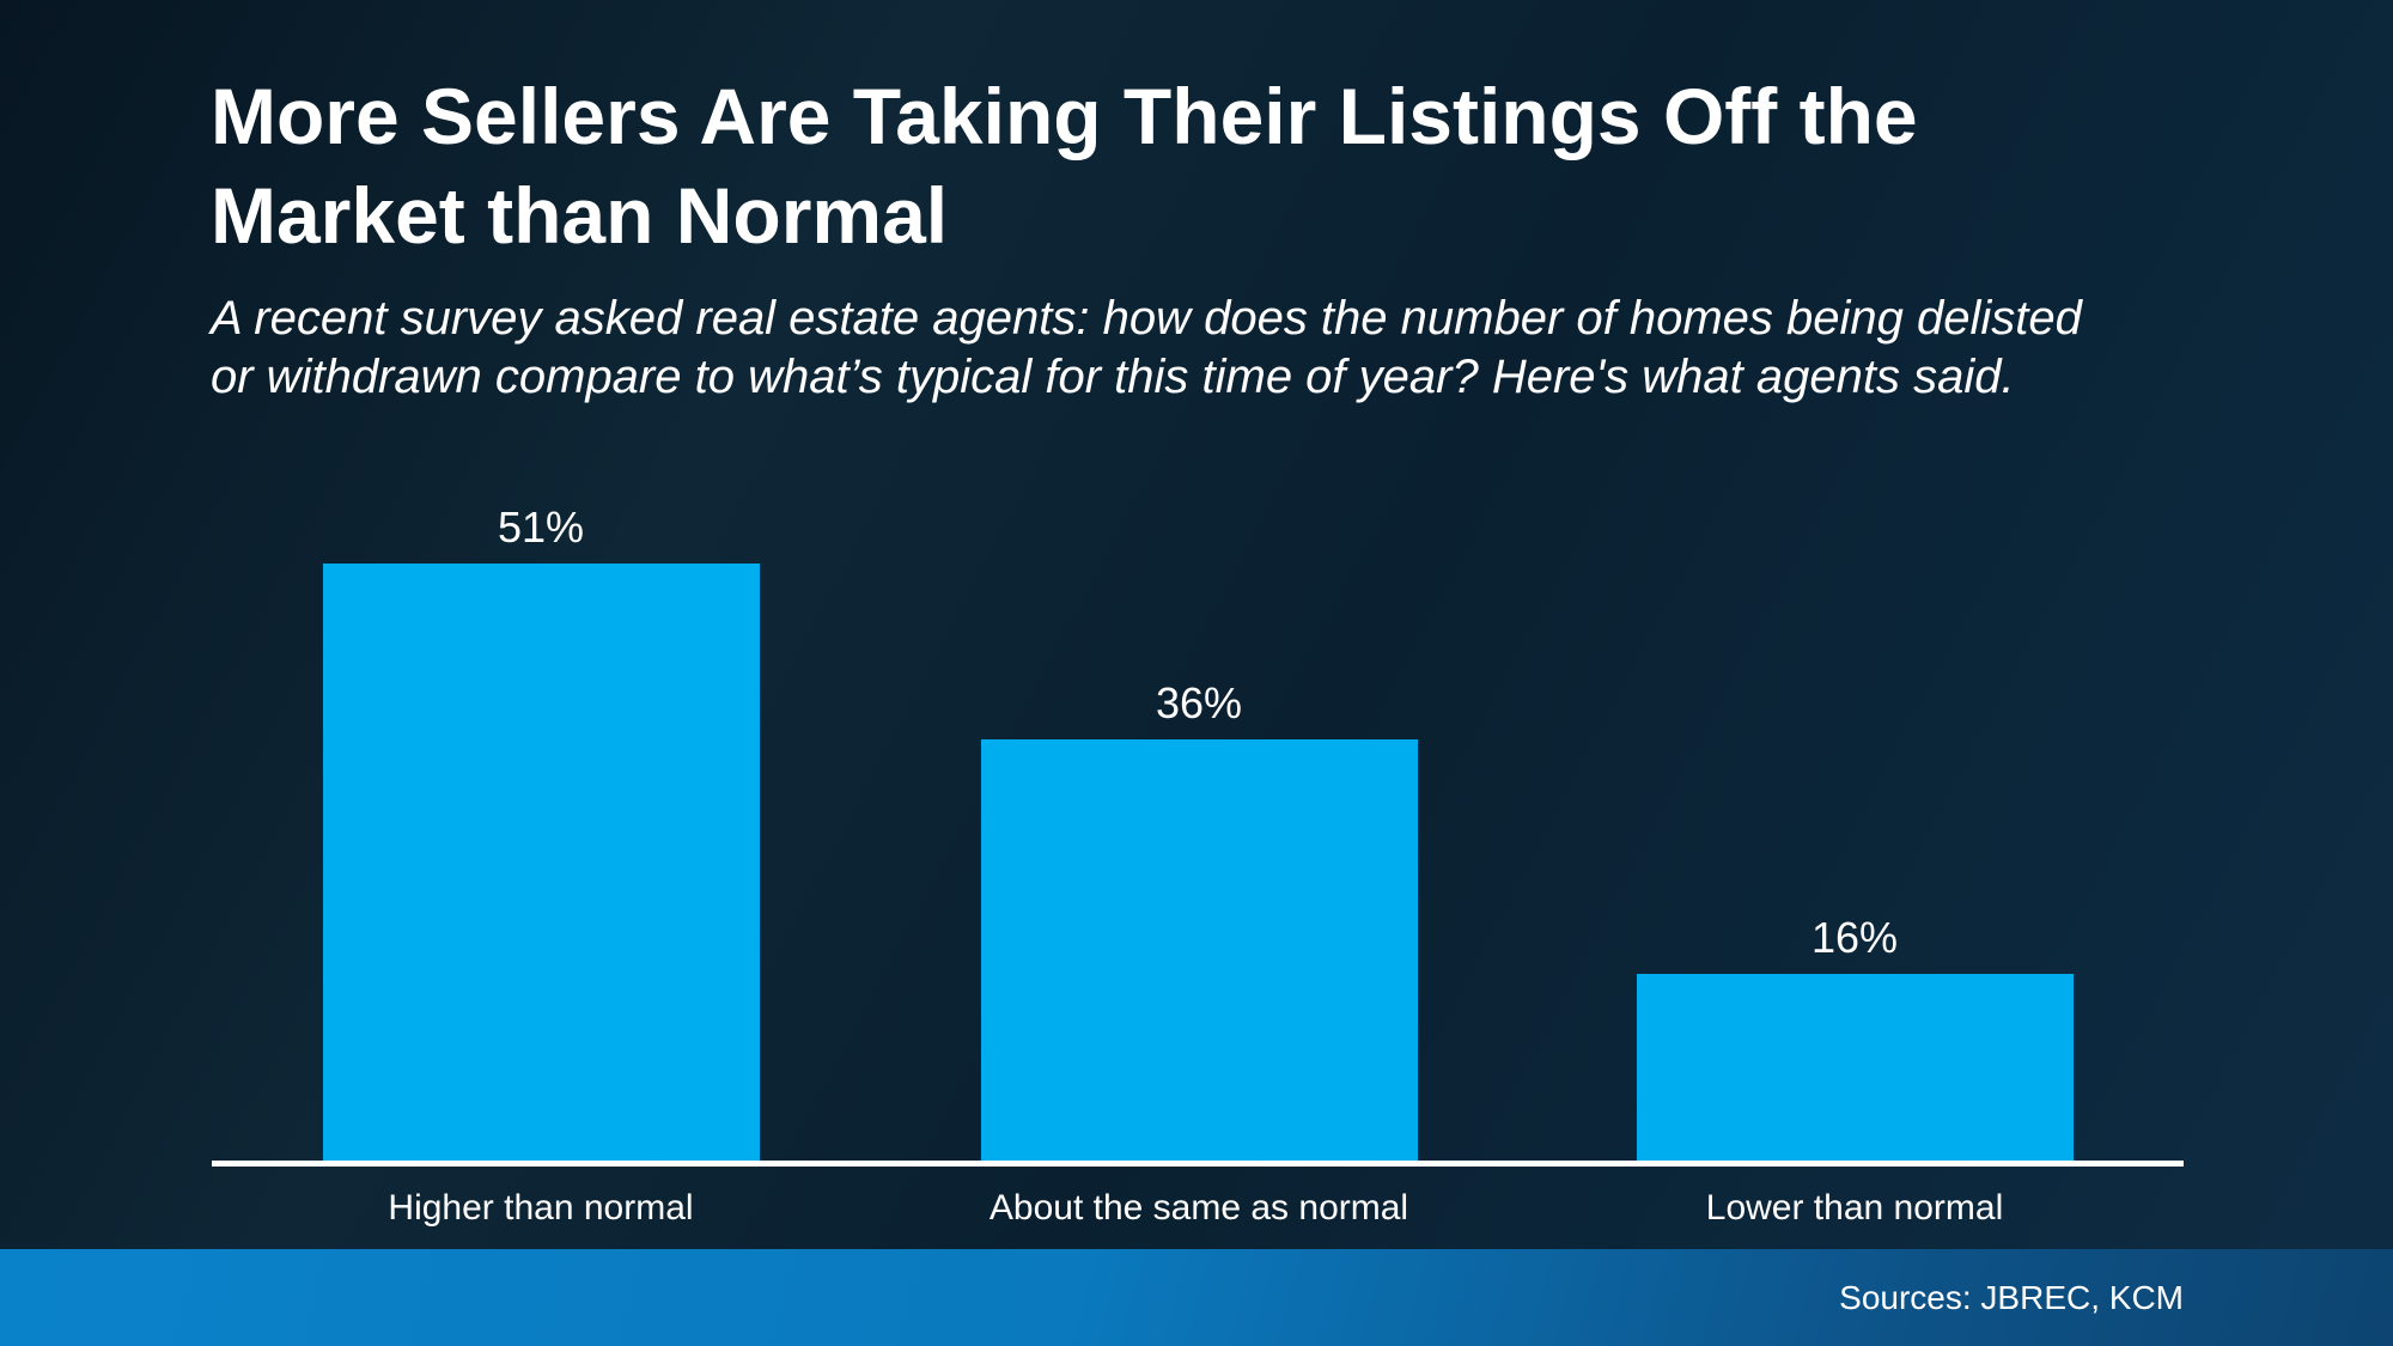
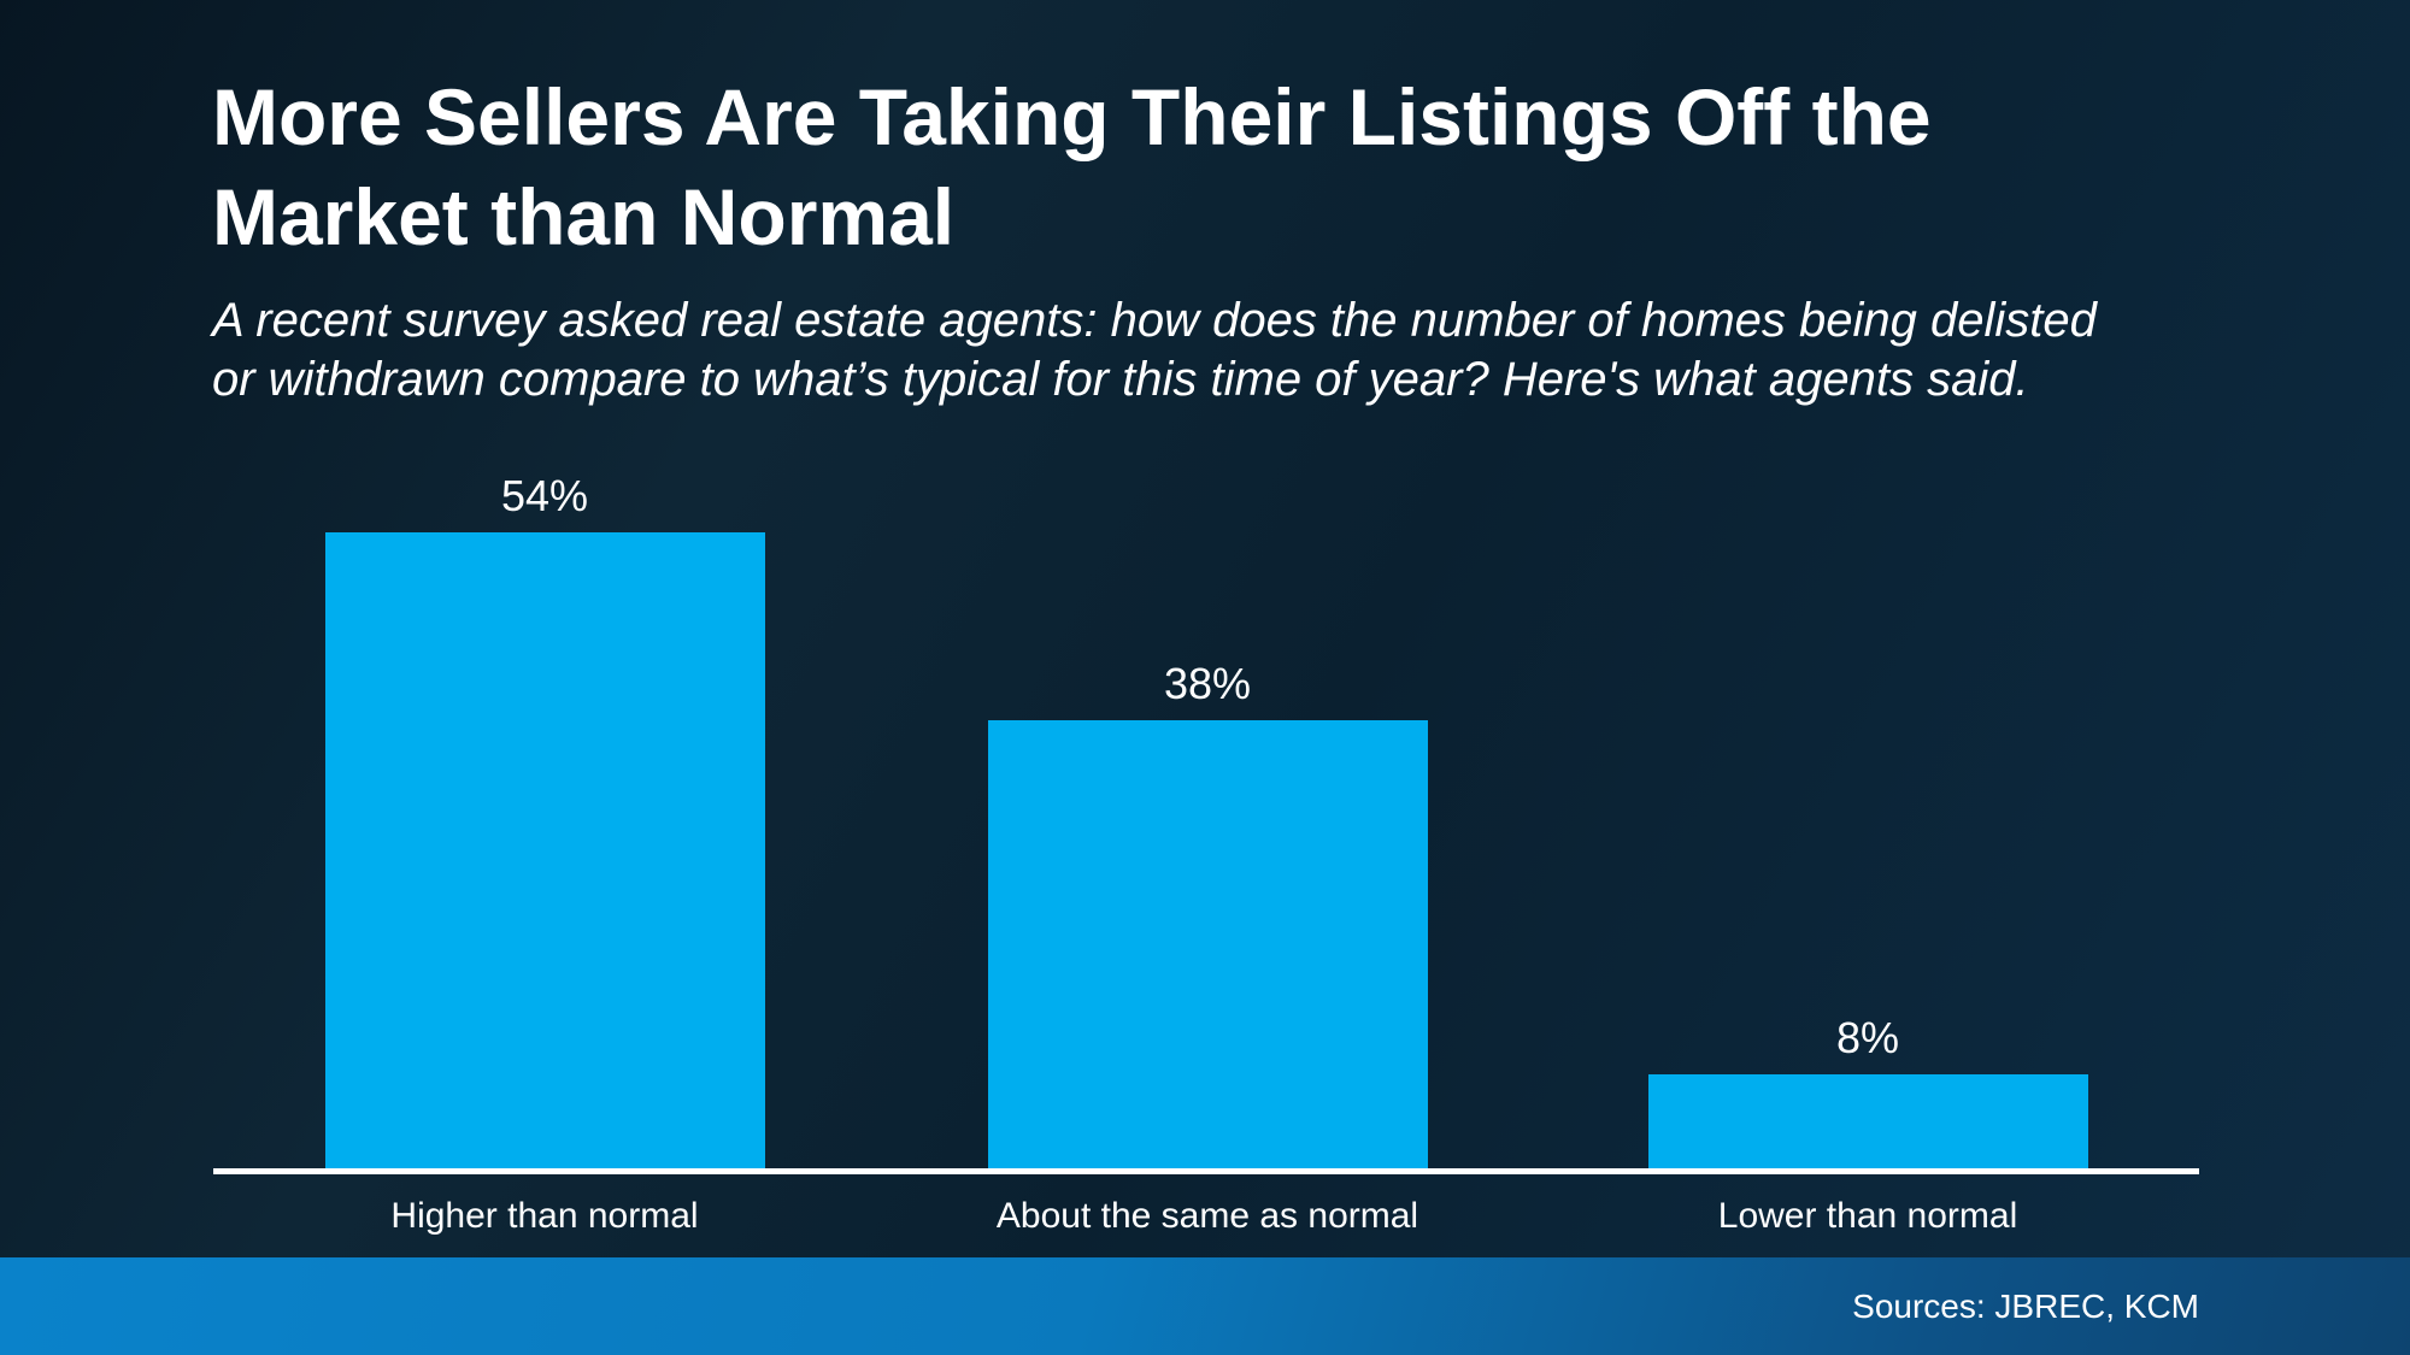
Higher than normal: 51% -> 54%
About the same as normal: 36% -> 38%
Lower than normal: 16% -> 8%
